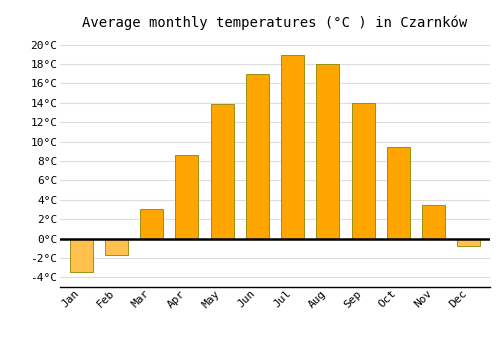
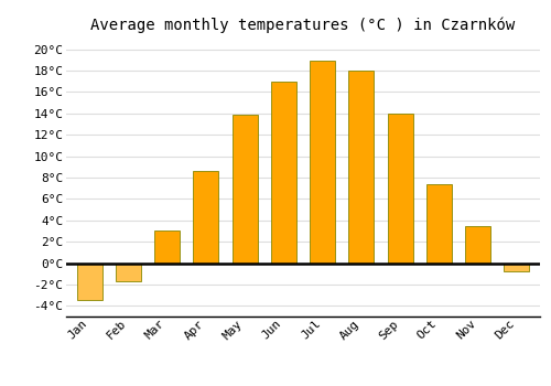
Oct: 9.4°C -> 7.4°C
